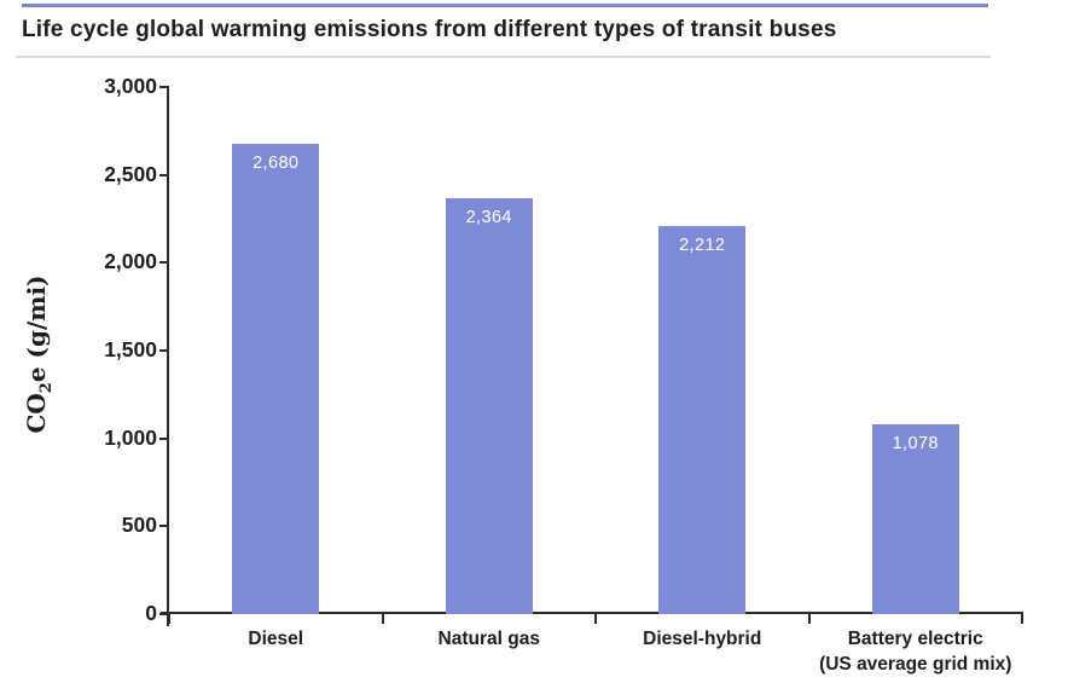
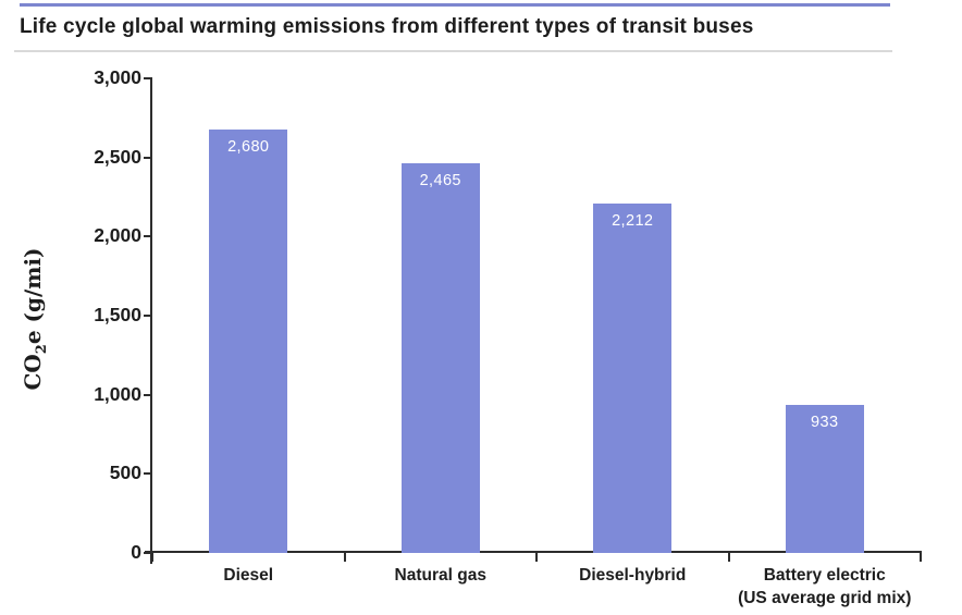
Natural gas: 2,364 -> 2,465
Battery electric (US average grid mix): 1,078 -> 933
